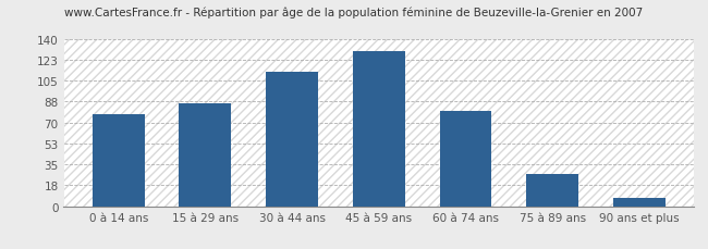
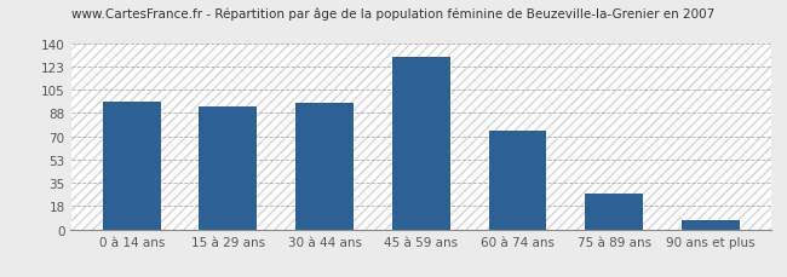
0 à 14 ans: 77 -> 96
15 à 29 ans: 86 -> 93
30 à 44 ans: 113 -> 95
60 à 74 ans: 80 -> 74
